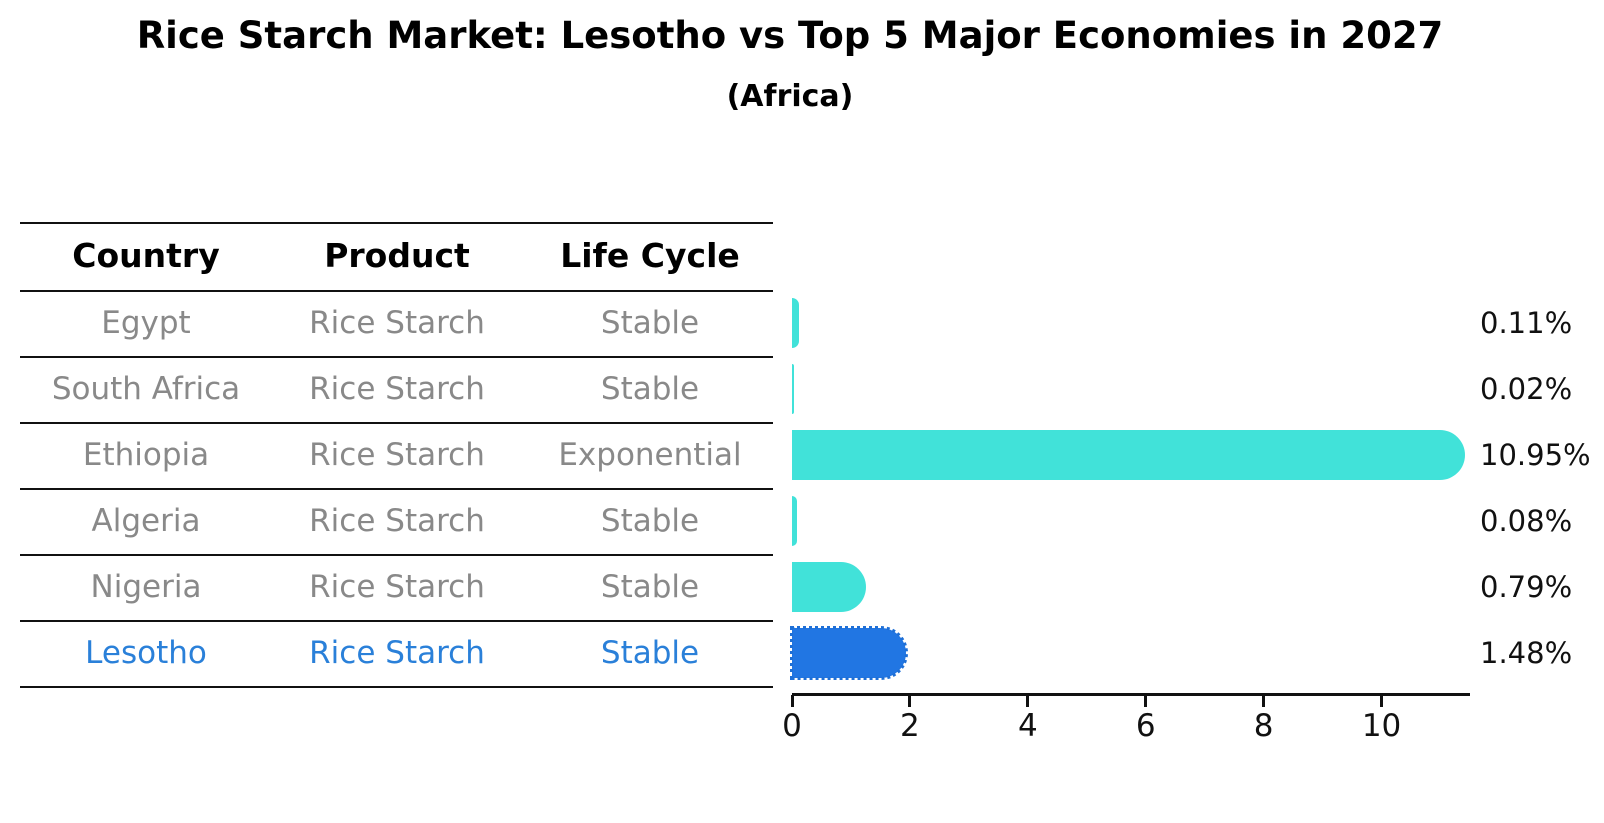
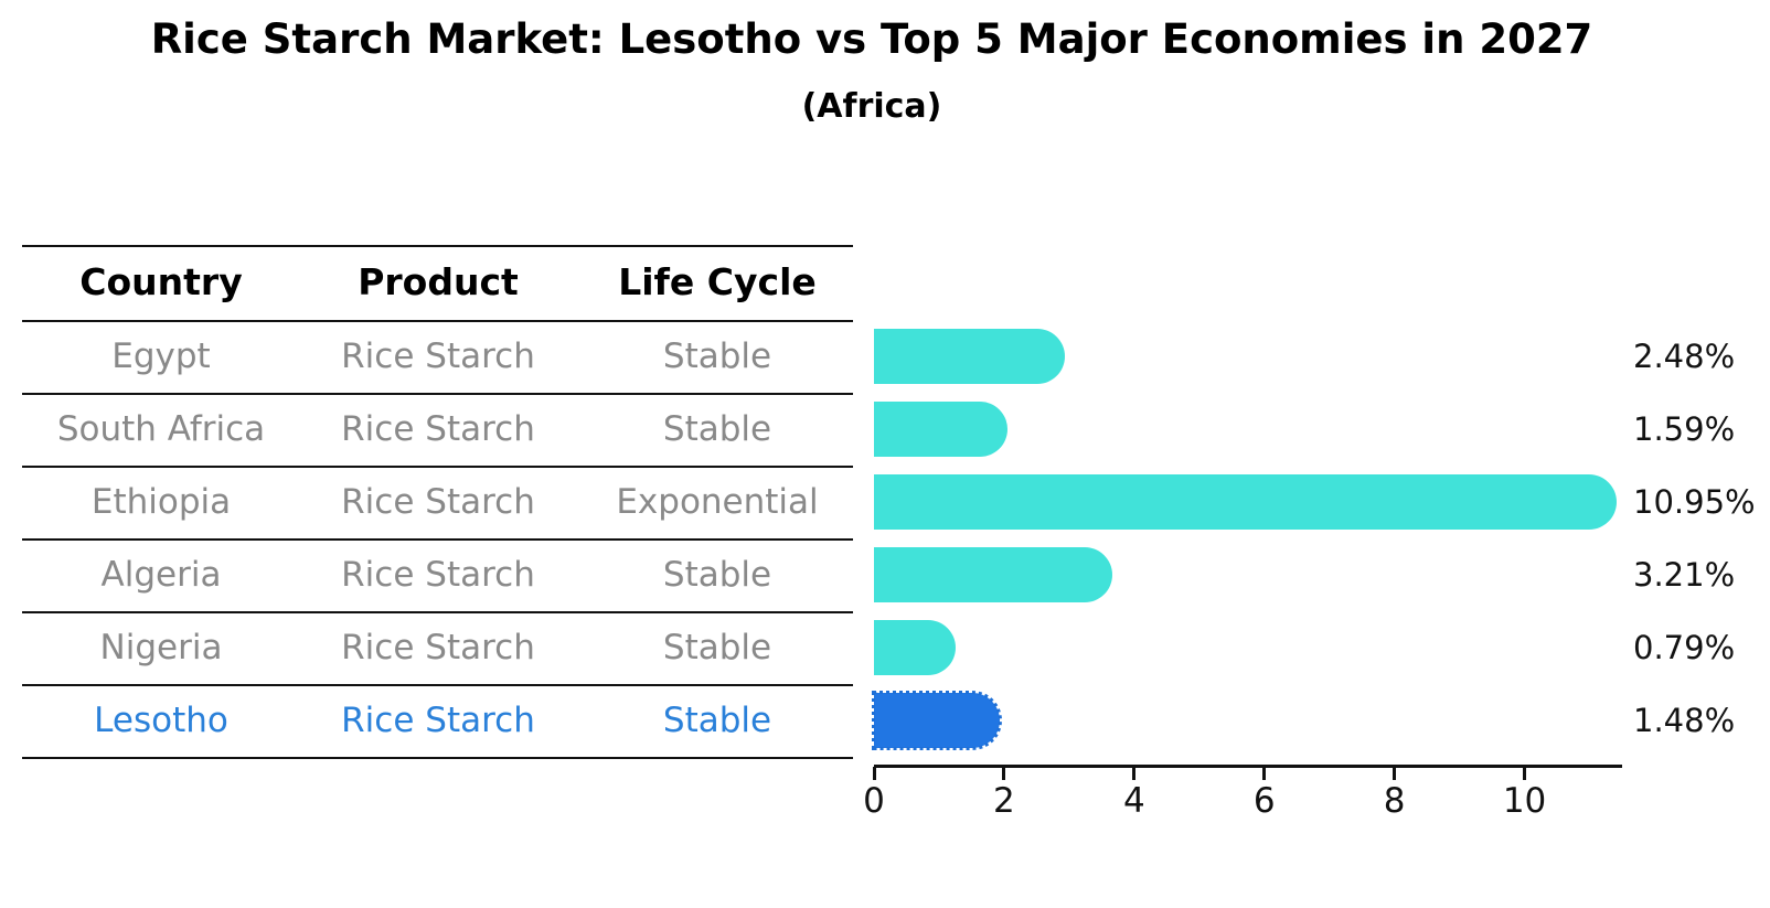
Egypt: 0.11% -> 2.48%
South Africa: 0.02% -> 1.59%
Algeria: 0.08% -> 3.21%
